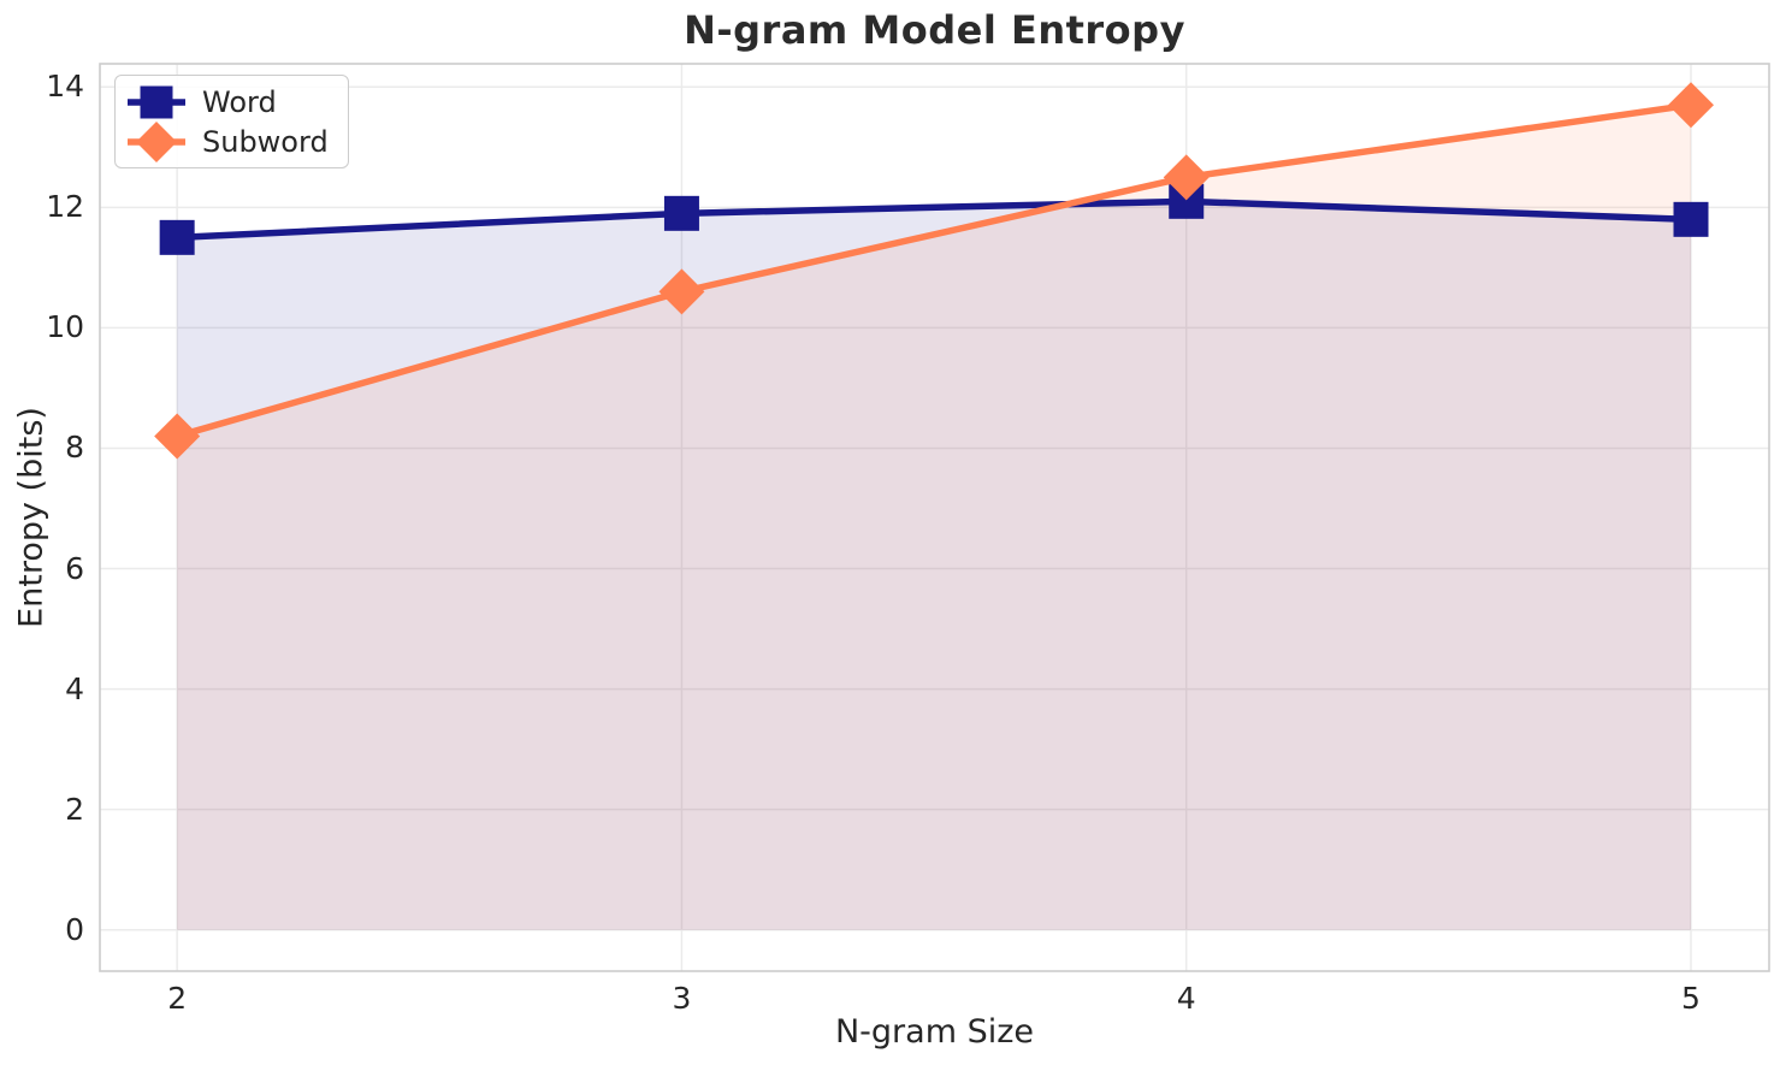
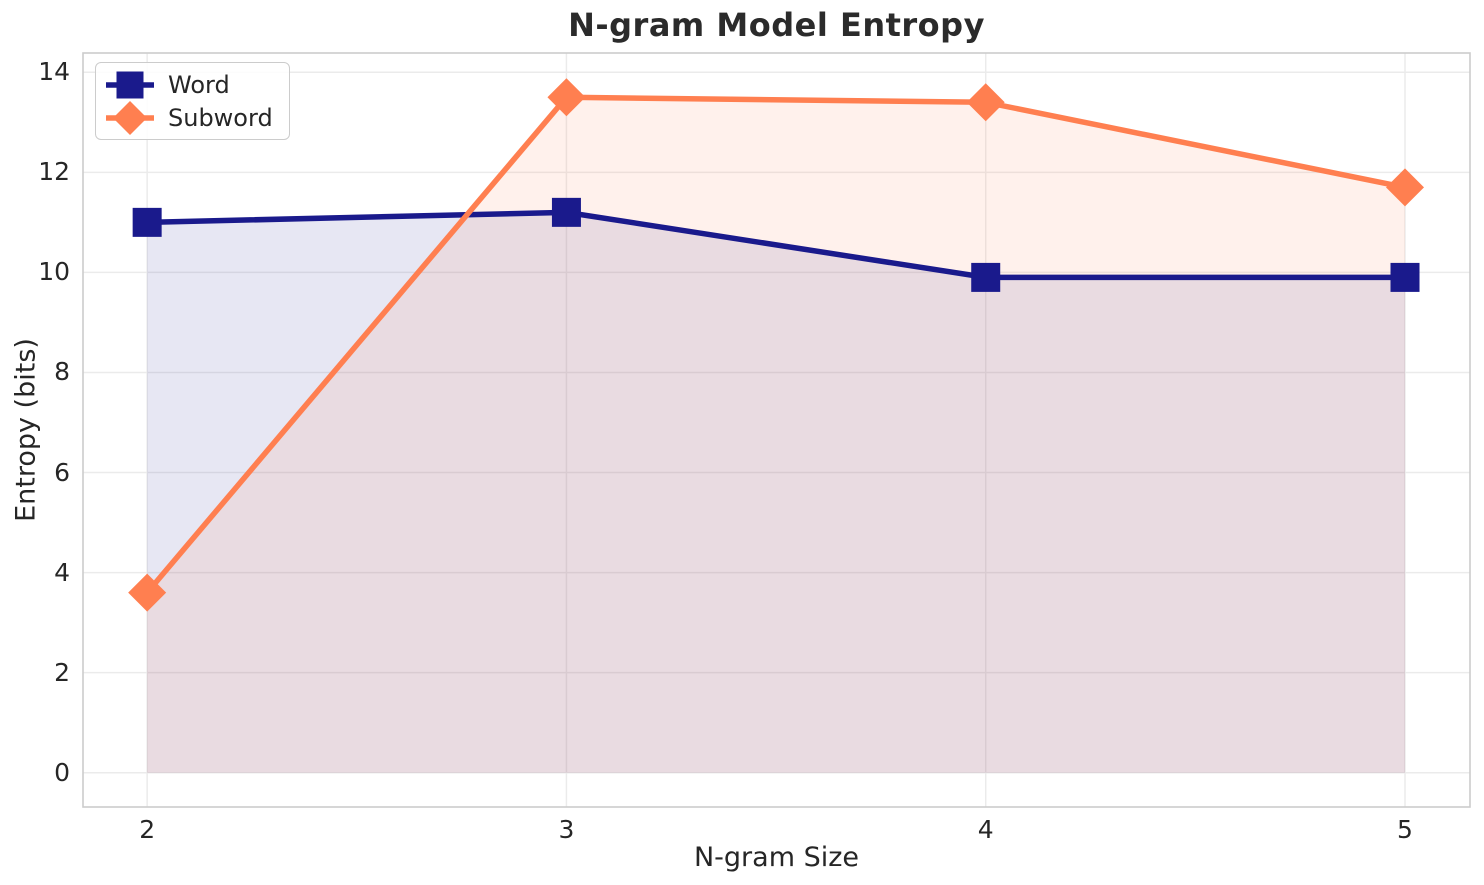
Word/2: 11.5 -> 11.0
Subword/2: 8.2 -> 3.6
Word/3: 11.9 -> 11.2
Subword/3: 10.6 -> 13.5
Word/4: 12.1 -> 9.9
Subword/4: 12.5 -> 13.4
Word/5: 11.8 -> 9.9
Subword/5: 13.7 -> 11.7
